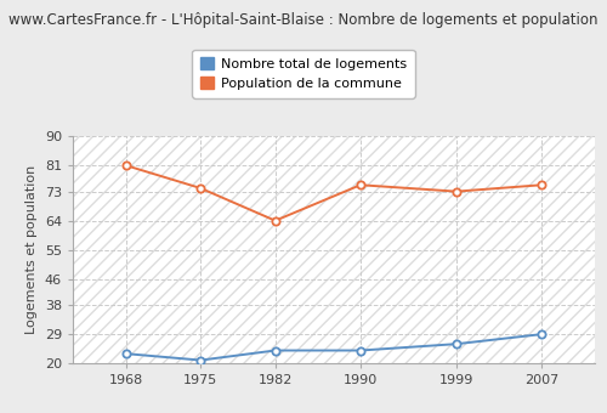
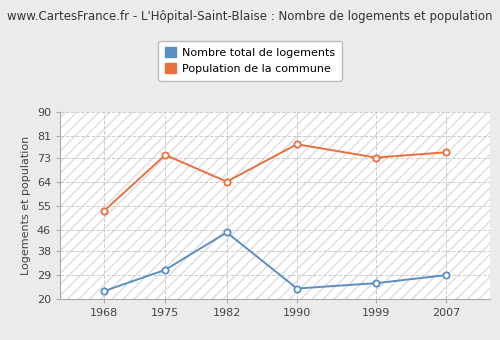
Population de la commune/1968: 81 -> 53
Nombre total de logements/1975: 21 -> 31
Nombre total de logements/1982: 24 -> 45
Population de la commune/1990: 75 -> 78
